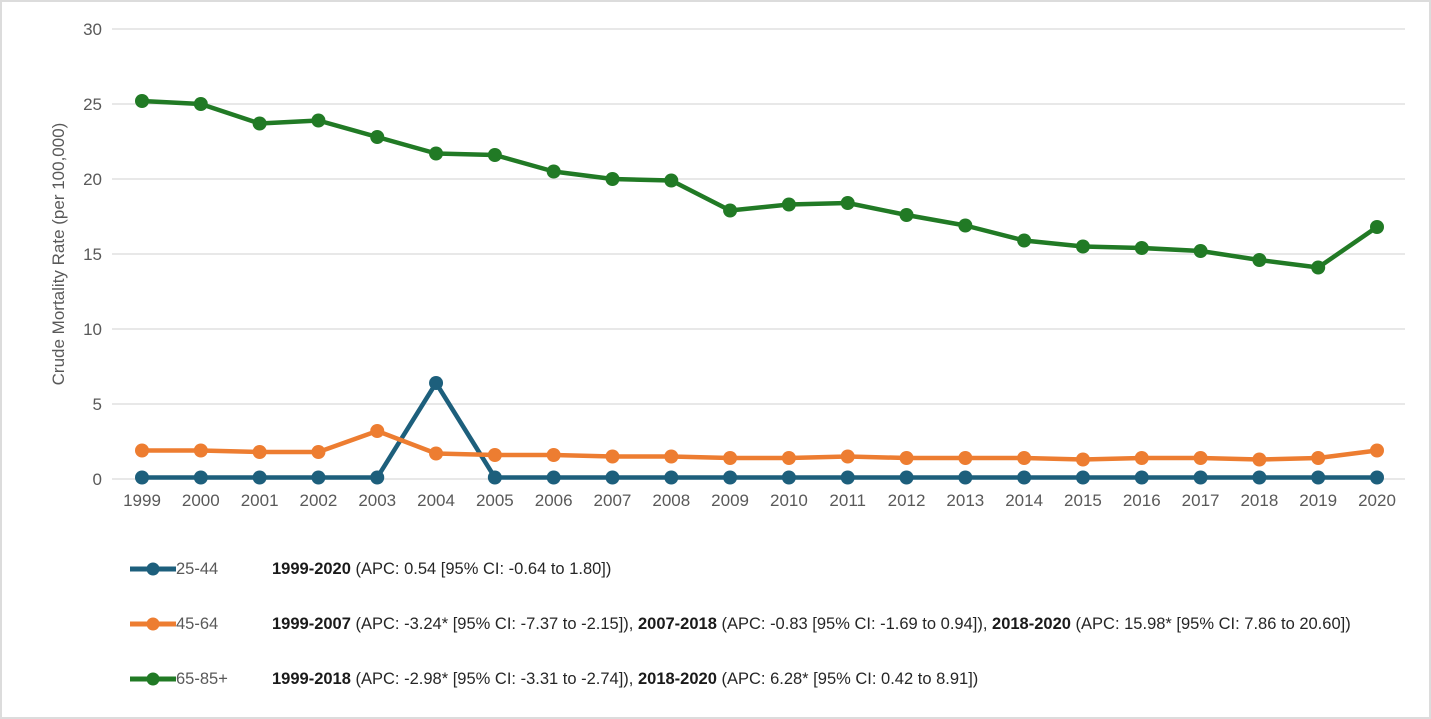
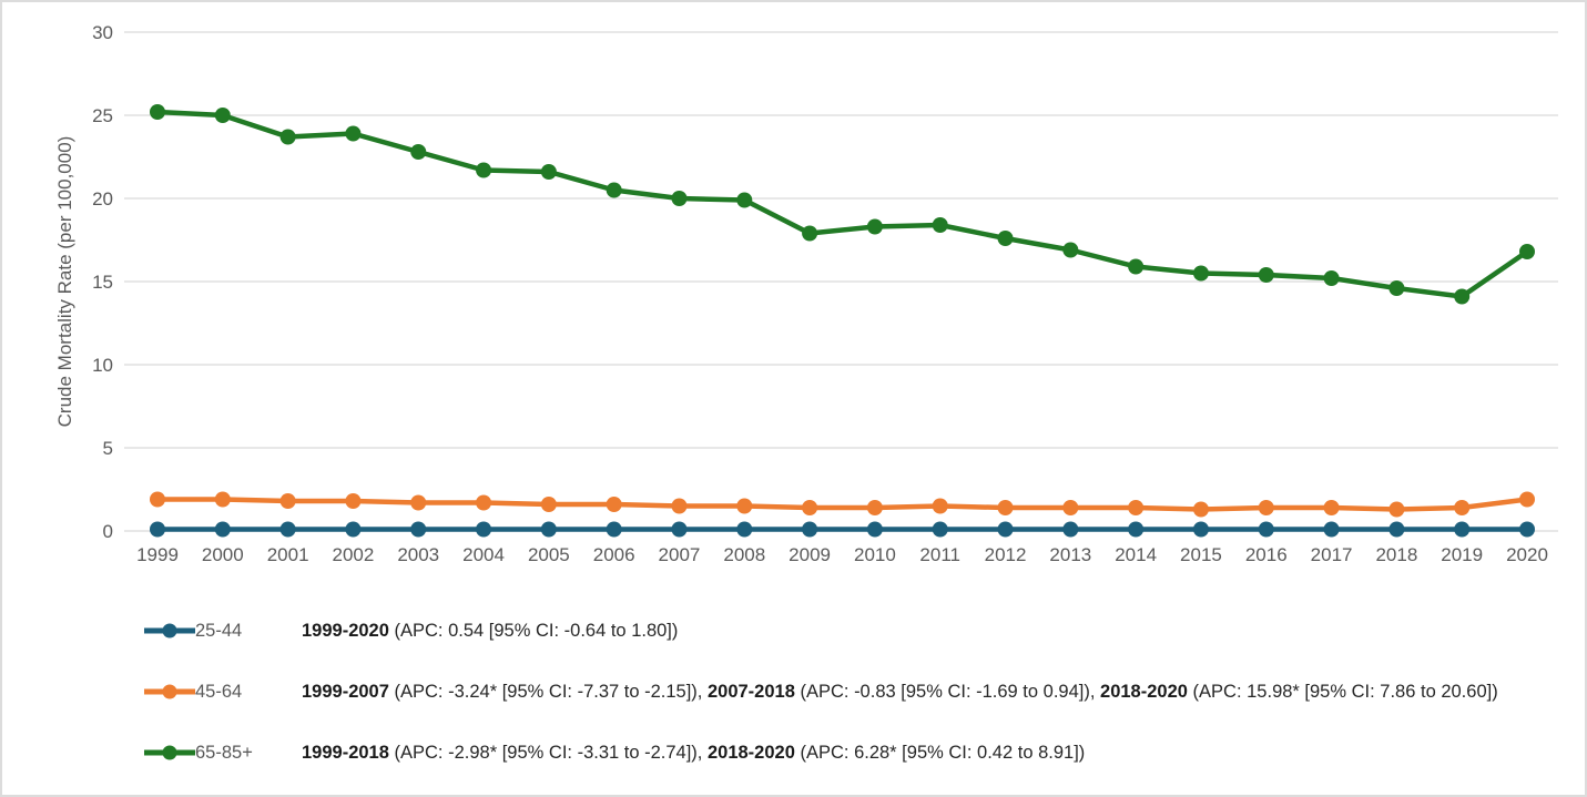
45-64/2003: 3.2 -> 1.7
25-44/2004: 6.4 -> 0.1
